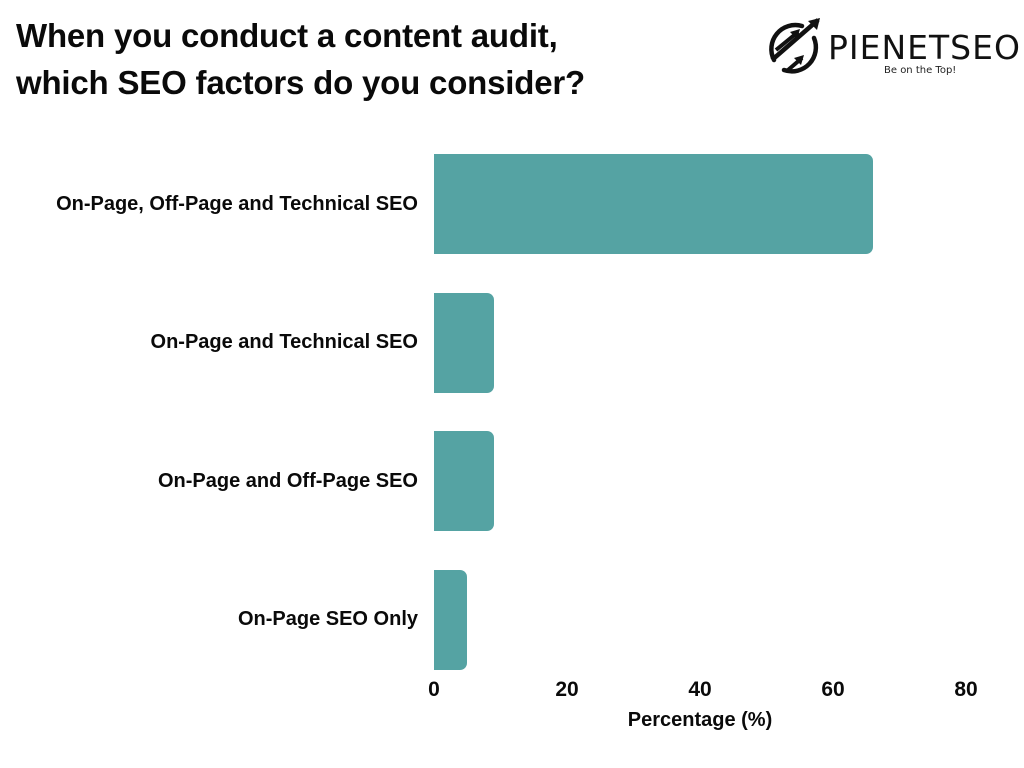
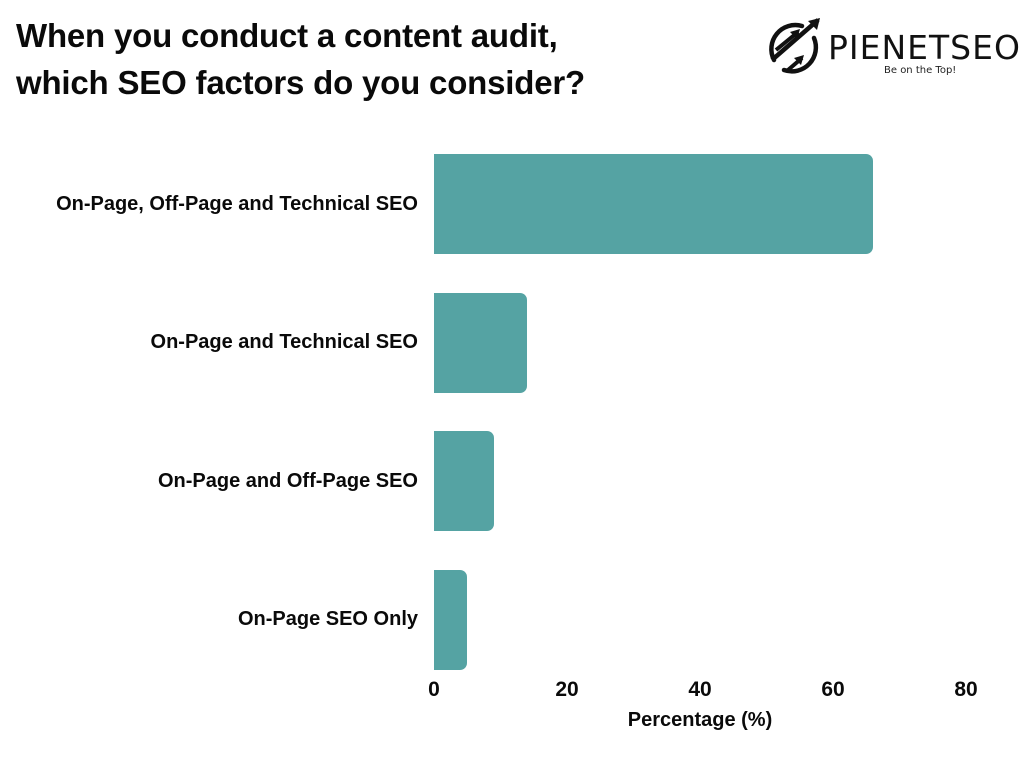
On-Page and Technical SEO: 9 -> 14
